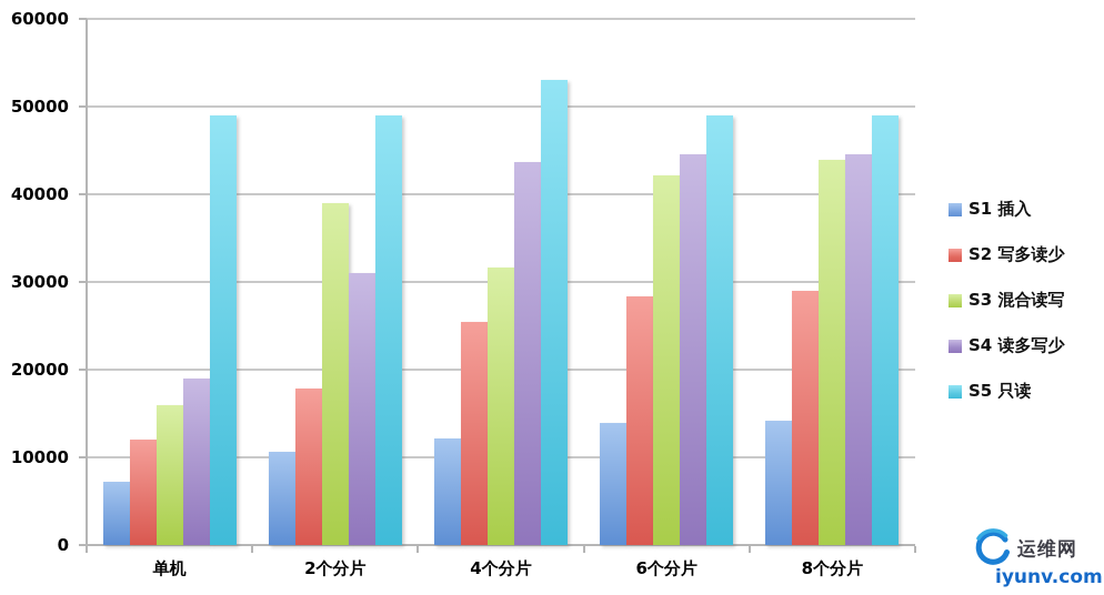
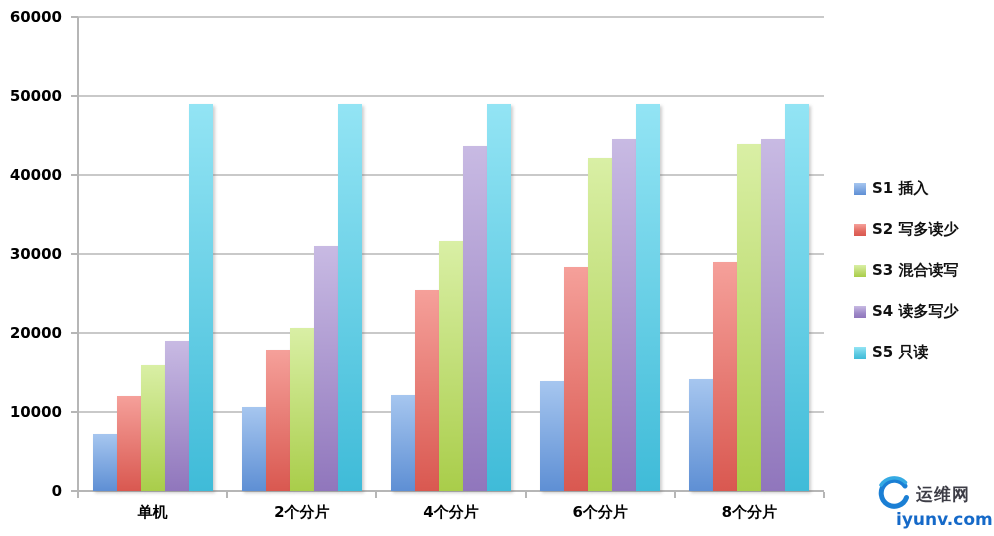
S3 混合读写/2个分片: 39000 -> 21000
S5 只读/4个分片: 53000 -> 49000
